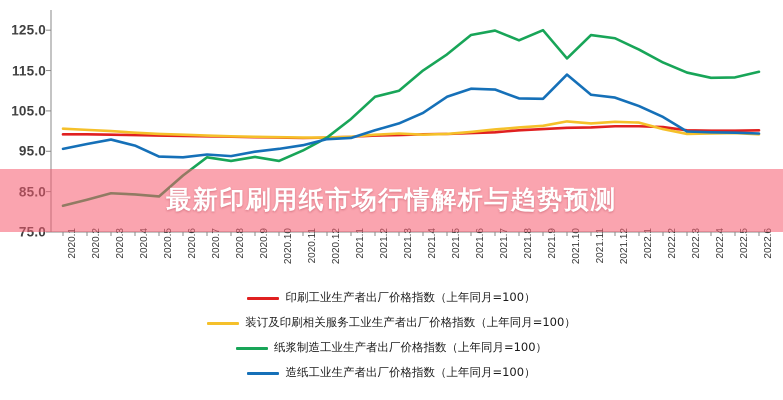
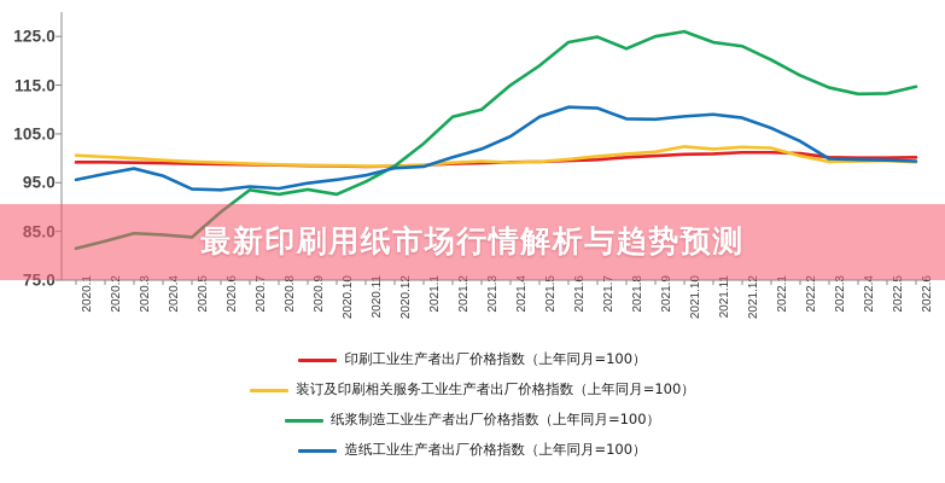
纸浆制造工业生产者出厂价格指数（上年同月=100）/2021.10: 118 -> 126
造纸工业生产者出厂价格指数（上年同月=100）/2021.10: 114 -> 109
